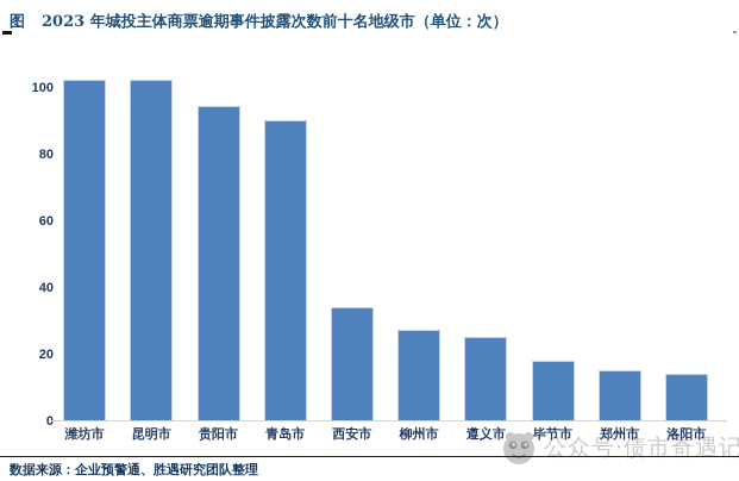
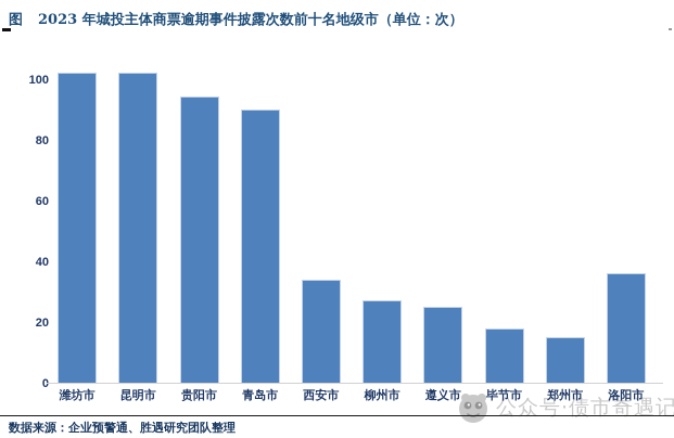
洛阳市: 14 -> 36
